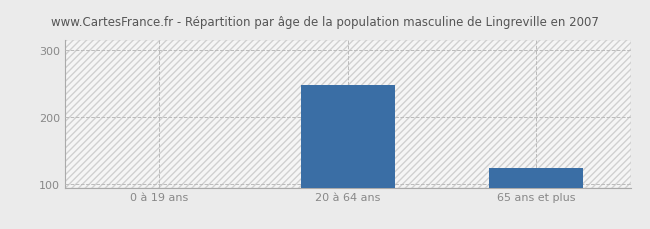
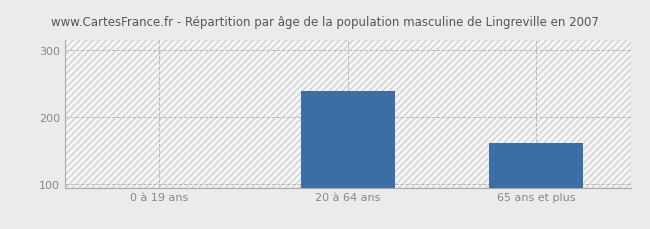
20 à 64 ans: 248 -> 240
65 ans et plus: 125 -> 162
